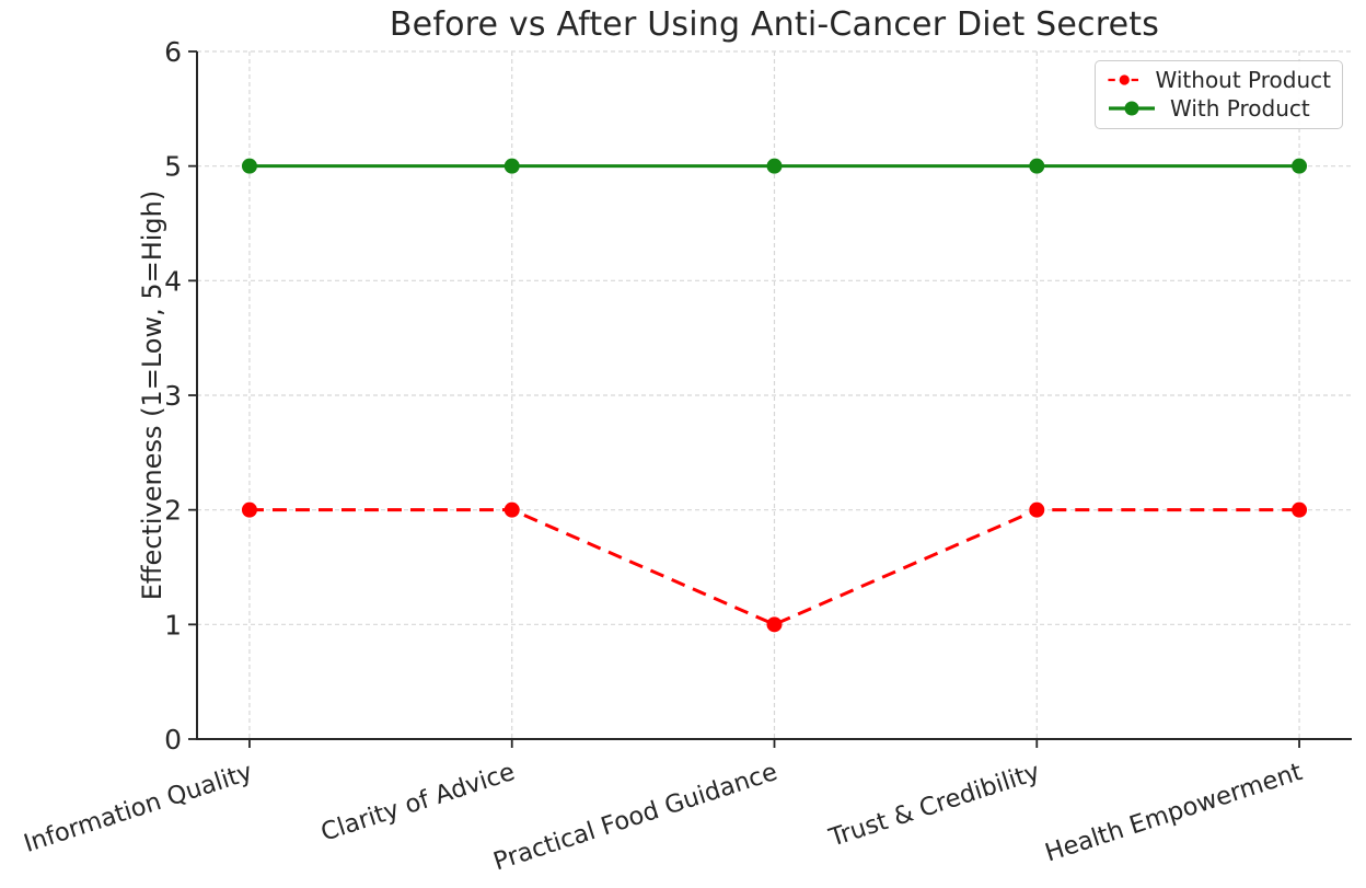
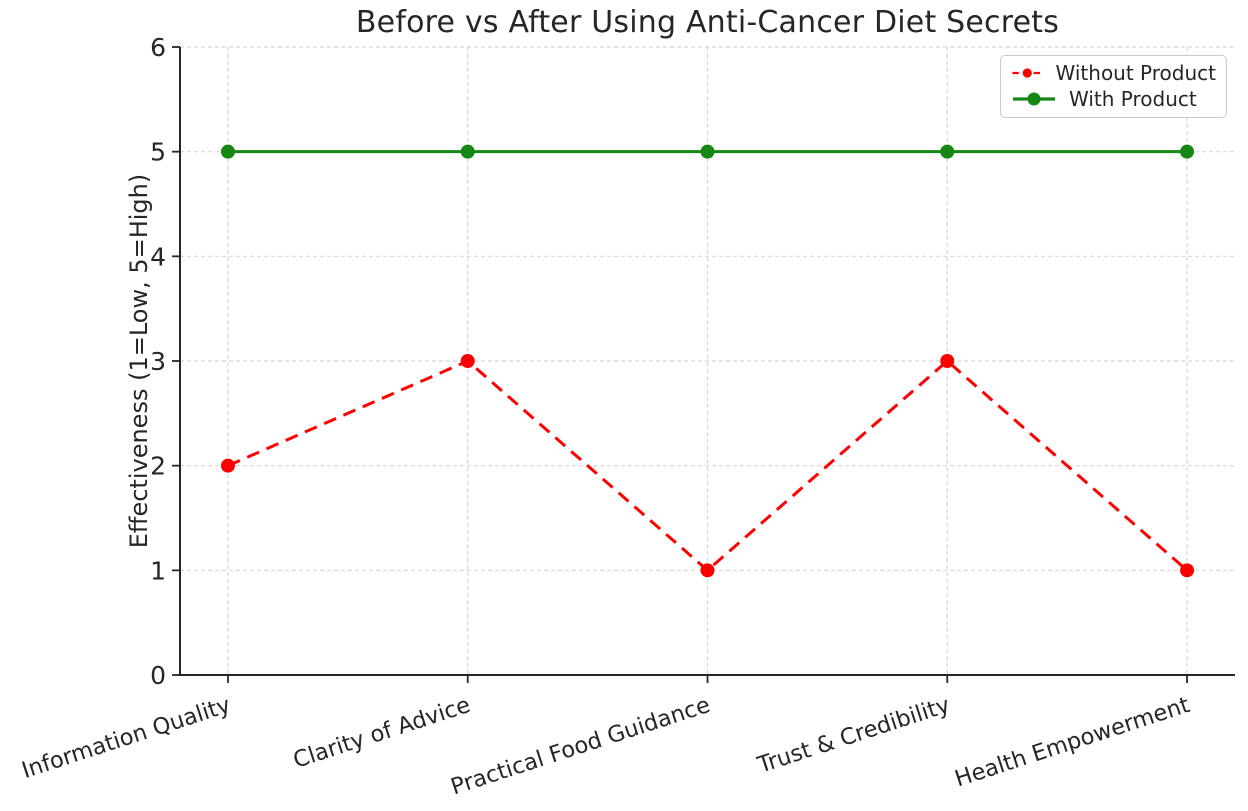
Without Product/Clarity of Advice: 2 -> 3
Without Product/Trust & Credibility: 2 -> 3
Without Product/Health Empowerment: 2 -> 1
